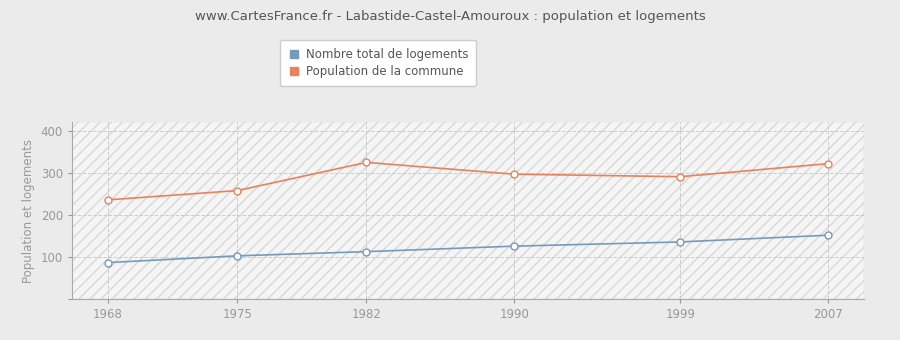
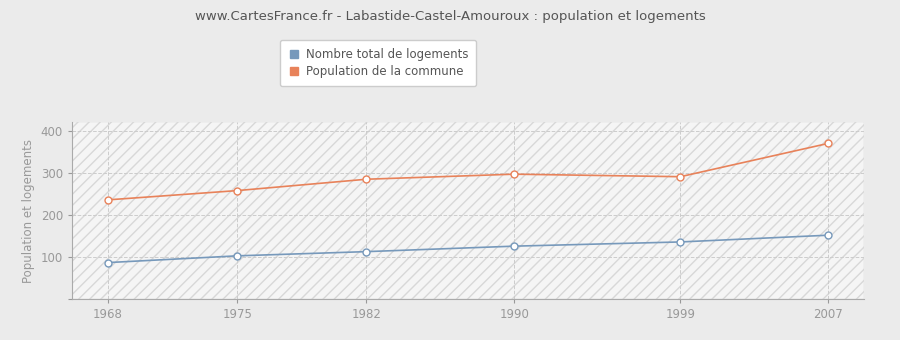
Population de la commune/1982: 325 -> 285
Population de la commune/2007: 322 -> 370
